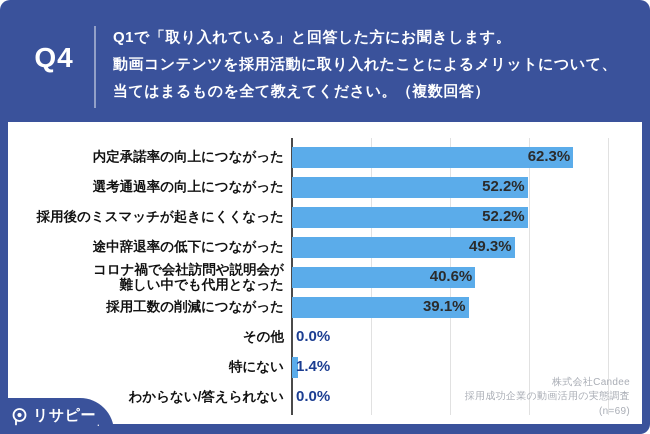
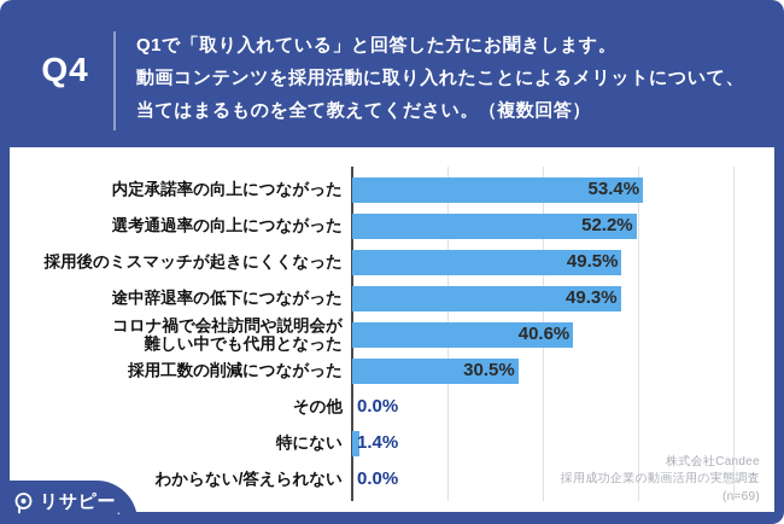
内定承諾率の向上につながった: 62.3% -> 53.4%
採用後のミスマッチが起きにくくなった: 52.2% -> 49.5%
採用工数の削減につながった: 39.1% -> 30.5%
